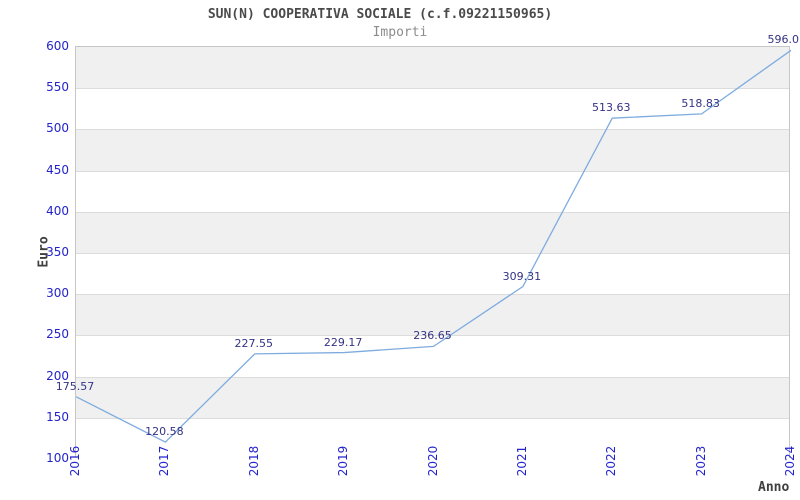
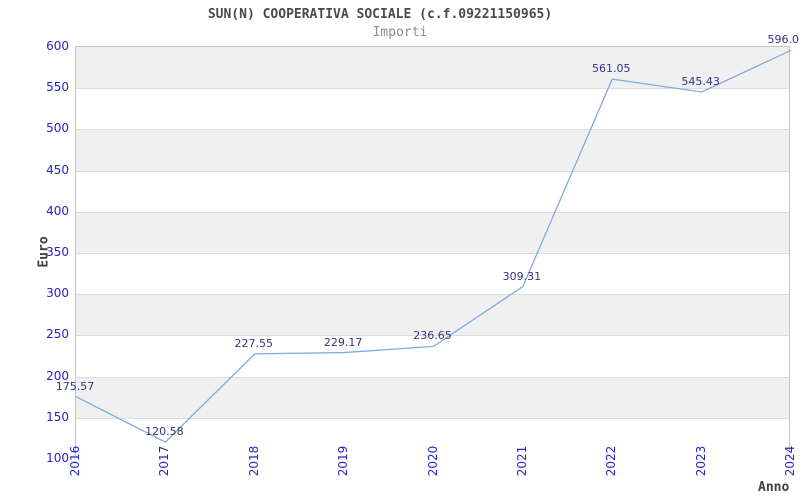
2022: 513.63 -> 561.05
2023: 518.83 -> 545.43
